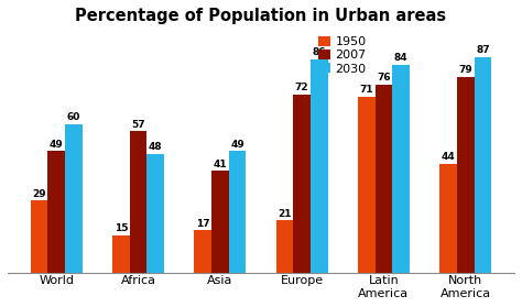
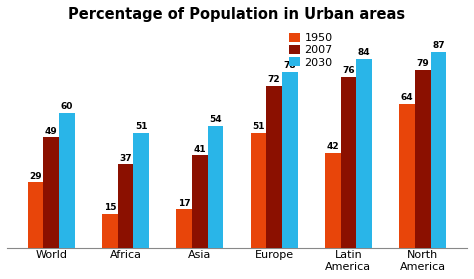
2007/Africa: 57 -> 37
2030/Africa: 48 -> 51
2030/Asia: 49 -> 54
1950/Europe: 21 -> 51
2030/Europe: 86 -> 78
1950/Latin America: 71 -> 42
1950/North America: 44 -> 64
